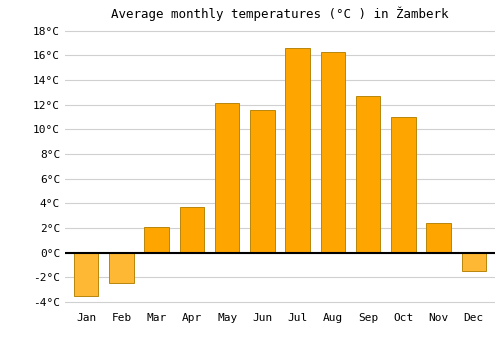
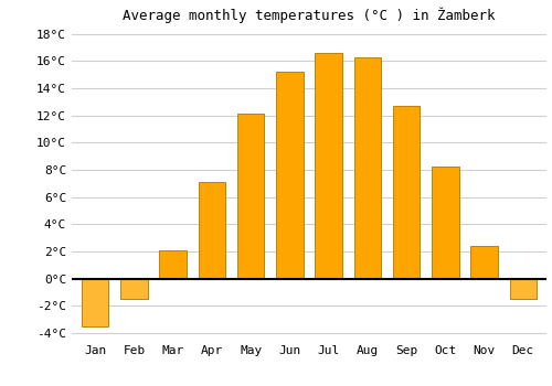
Feb: -2.5°C -> -1.5°C
Apr: 3.7°C -> 7.1°C
Jun: 11.6°C -> 15.2°C
Oct: 11.0°C -> 8.2°C
